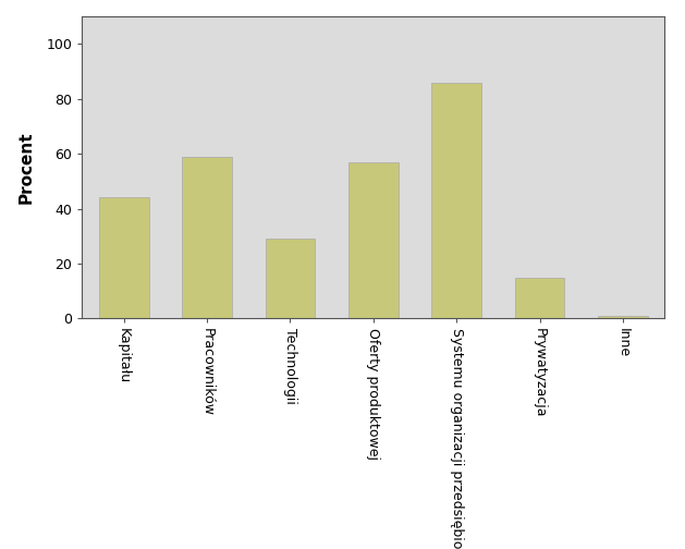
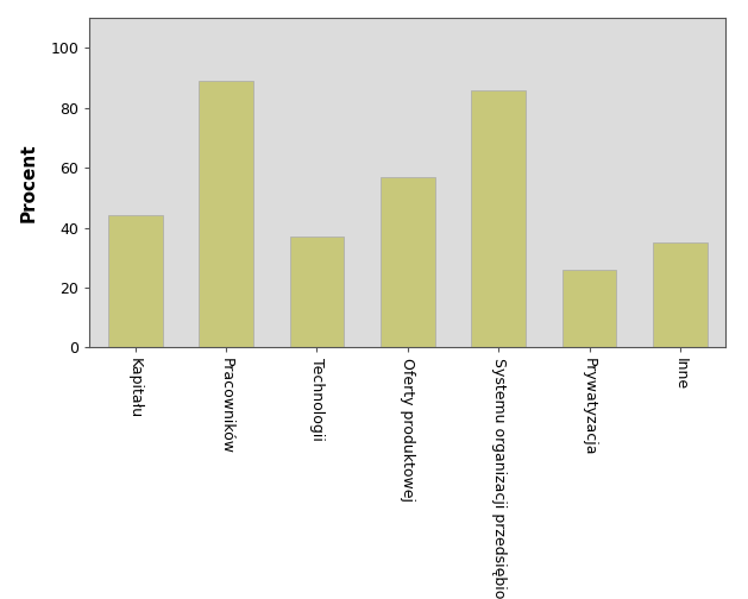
Pracowników: 59 -> 89
Technologii: 29 -> 37
Prywatyzacja: 15 -> 26
Inne: 1 -> 35
